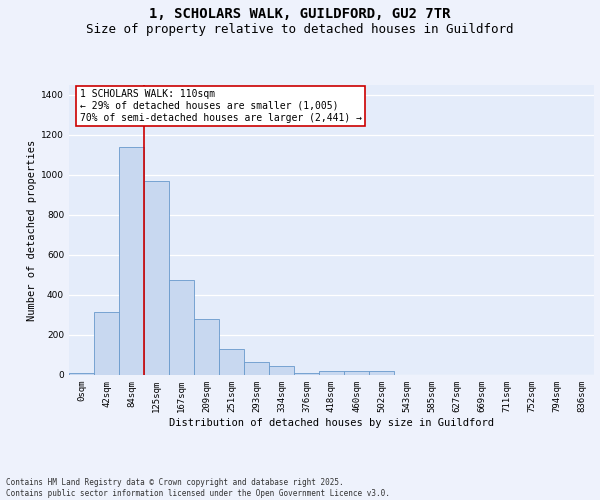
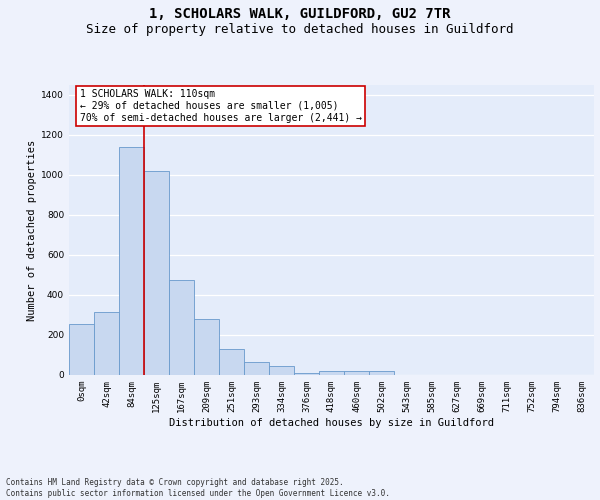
0sqm: 8 -> 255
125sqm: 970 -> 1020
